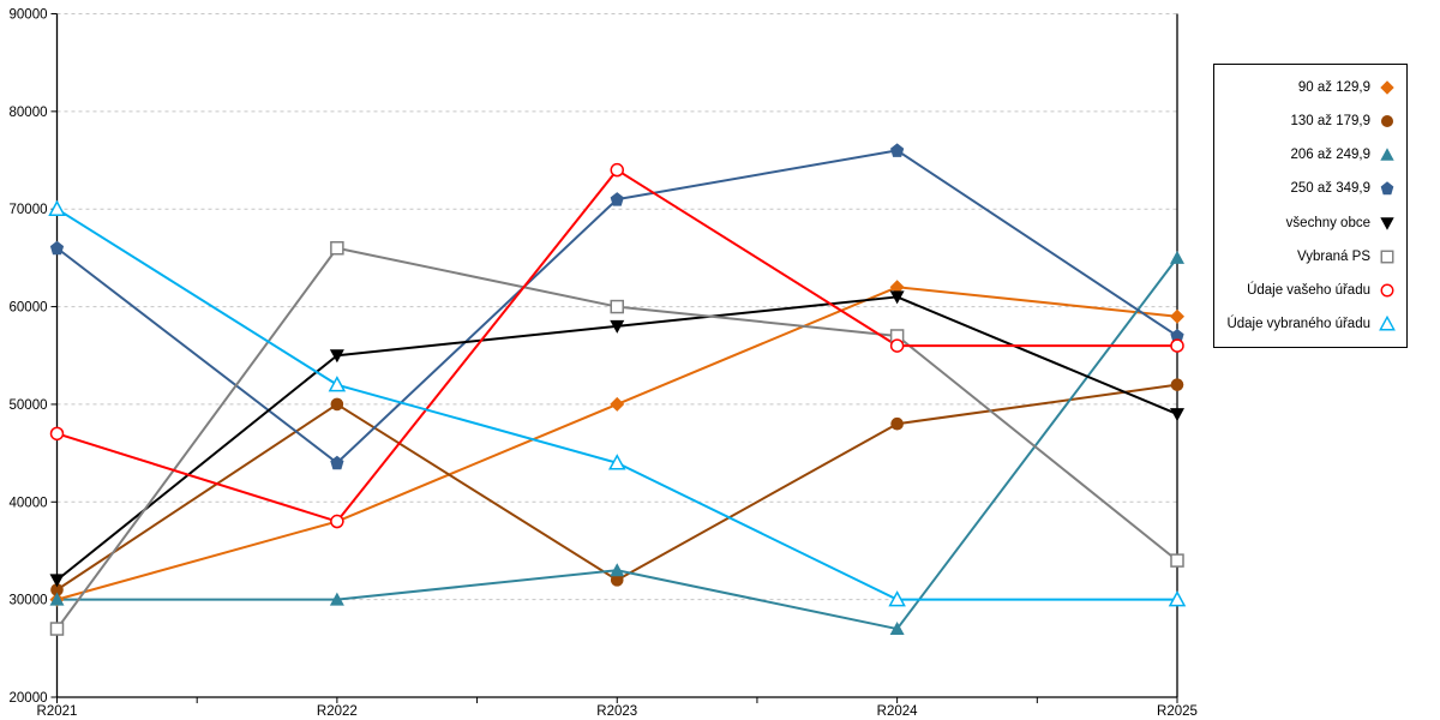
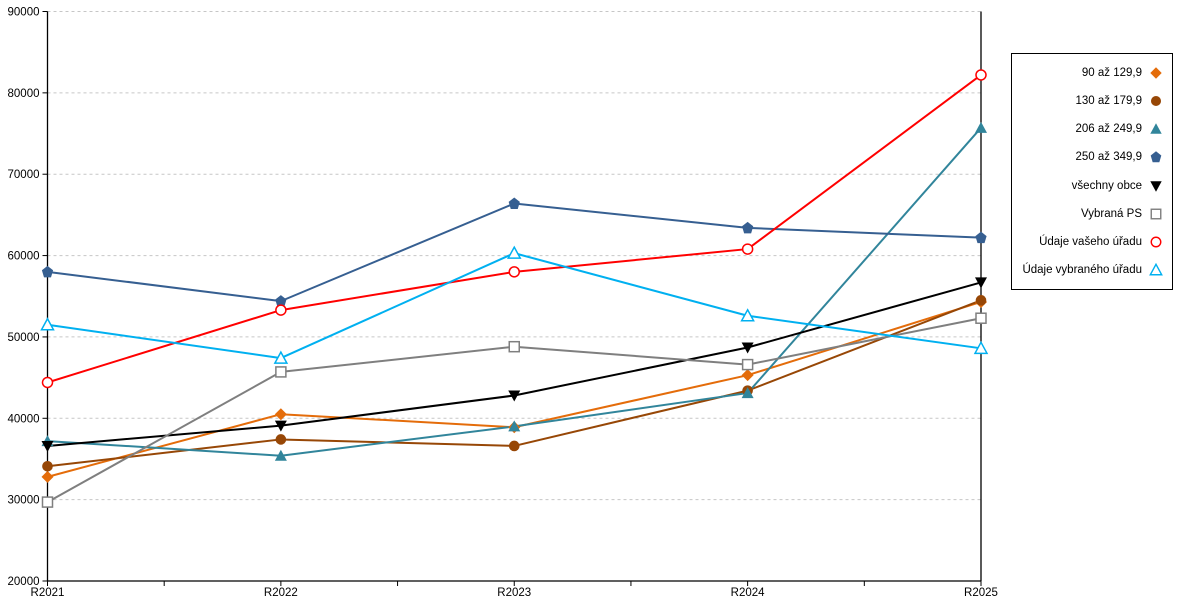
90 až 129,9/R2021: 30000 -> 33000
130 až 179,9/R2021: 31000 -> 34000
206 až 249,9/R2021: 30000 -> 37000
250 až 349,9/R2021: 66000 -> 58000
všechny obce/R2021: 32000 -> 37000
Vybraná PS/R2021: 27000 -> 30000
Údaje vašeho úřadu/R2021: 47000 -> 44000
Údaje vybraného úřadu/R2021: 70000 -> 52000
90 až 129,9/R2022: 38000 -> 40000
130 až 179,9/R2022: 50000 -> 37000
206 až 249,9/R2022: 30000 -> 35000
250 až 349,9/R2022: 44000 -> 54000
všechny obce/R2022: 55000 -> 39000
Vybraná PS/R2022: 66000 -> 46000
Údaje vašeho úřadu/R2022: 38000 -> 53000
Údaje vybraného úřadu/R2022: 52000 -> 47000
90 až 129,9/R2023: 50000 -> 39000
130 až 179,9/R2023: 32000 -> 37000
206 až 249,9/R2023: 33000 -> 39000
250 až 349,9/R2023: 71000 -> 66000
všechny obce/R2023: 58000 -> 43000
Vybraná PS/R2023: 60000 -> 49000
Údaje vašeho úřadu/R2023: 74000 -> 58000
Údaje vybraného úřadu/R2023: 44000 -> 60000
90 až 129,9/R2024: 62000 -> 45000
130 až 179,9/R2024: 48000 -> 43000
206 až 249,9/R2024: 27000 -> 43000
250 až 349,9/R2024: 76000 -> 63000
všechny obce/R2024: 61000 -> 49000
Vybraná PS/R2024: 57000 -> 47000
Údaje vašeho úřadu/R2024: 56000 -> 61000
Údaje vybraného úřadu/R2024: 30000 -> 53000
90 až 129,9/R2025: 59000 -> 54000
130 až 179,9/R2025: 52000 -> 54000
206 až 249,9/R2025: 65000 -> 76000
250 až 349,9/R2025: 57000 -> 62000
všechny obce/R2025: 49000 -> 57000
Vybraná PS/R2025: 34000 -> 52000
Údaje vašeho úřadu/R2025: 56000 -> 82000
Údaje vybraného úřadu/R2025: 30000 -> 49000
